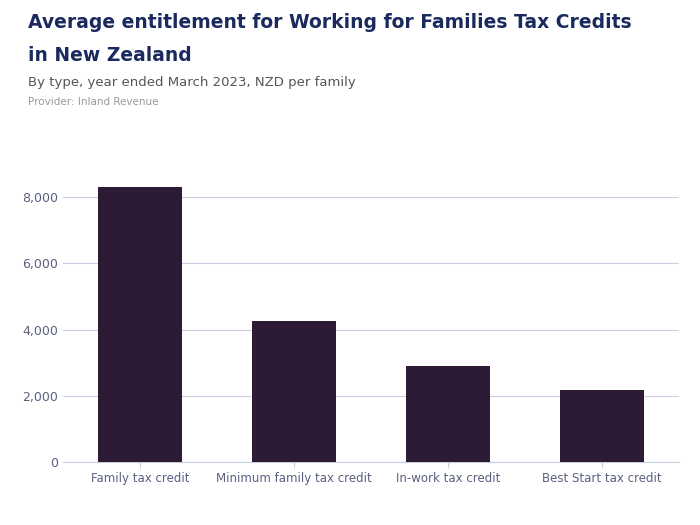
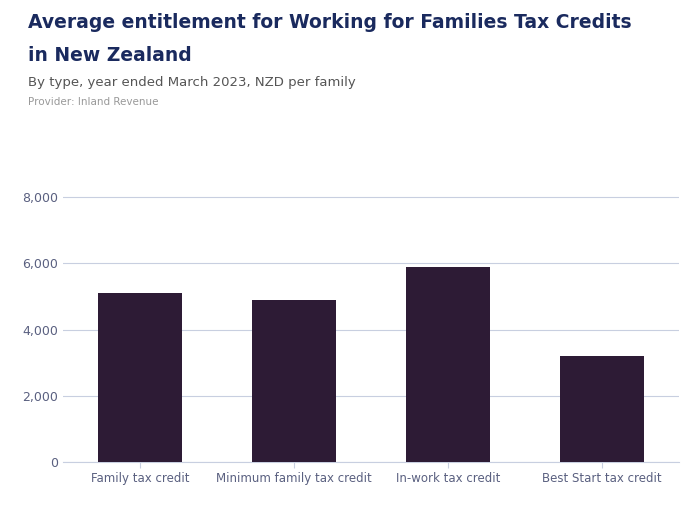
Family tax credit: 8,300 -> 5,100
Minimum family tax credit: 4,250 -> 4,900
In-work tax credit: 2,900 -> 5,900
Best Start tax credit: 2,180 -> 3,200
